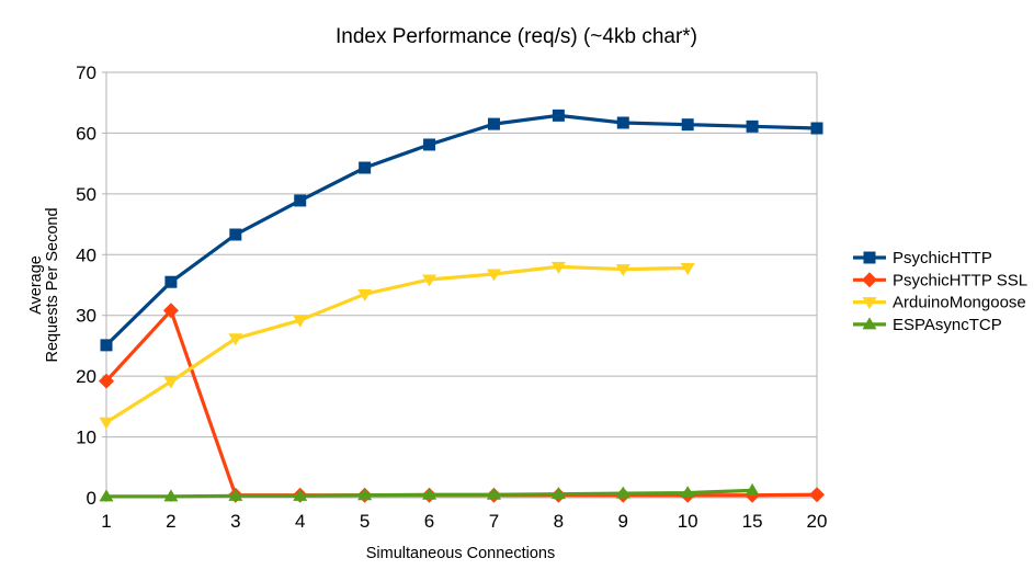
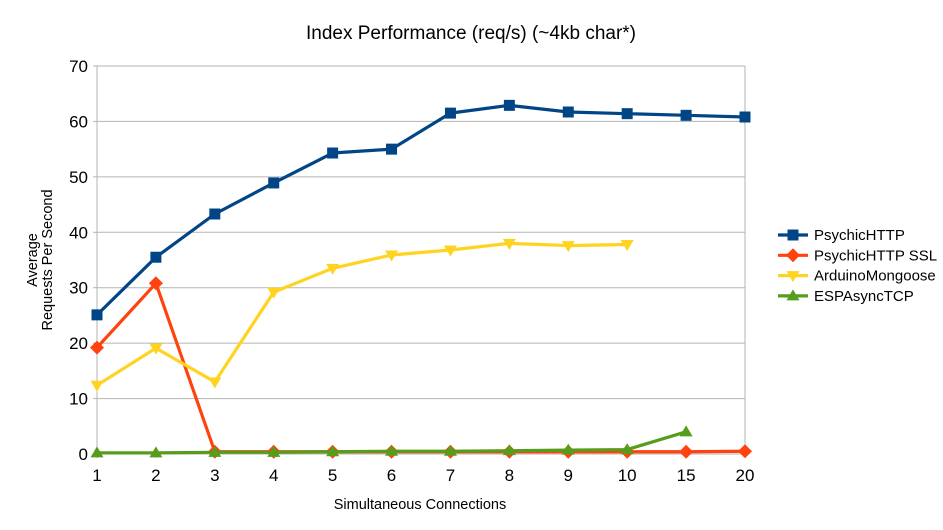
ArduinoMongoose/3: 26 -> 13
PsychicHTTP/6: 58 -> 55
ESPAsyncTCP/15: 1 -> 4
